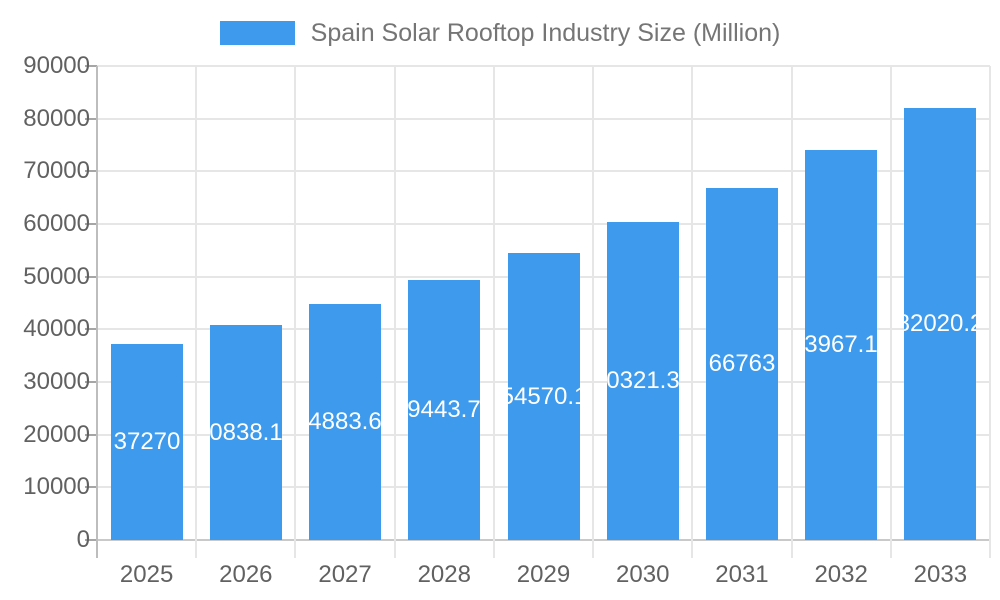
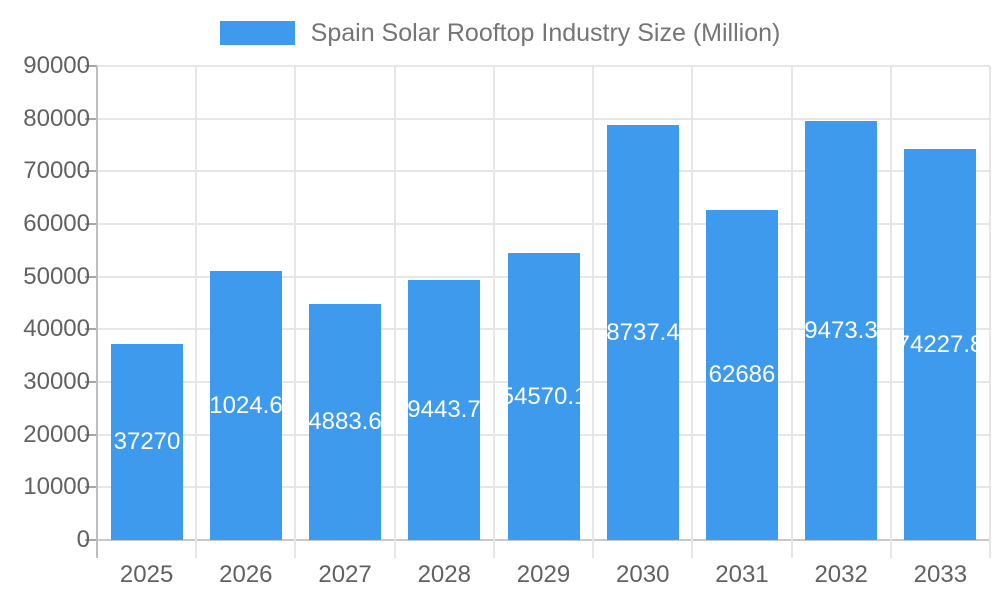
2026: 40838.13 -> 51024.67
2030: 60321.35 -> 78737.43
2031: 66763 -> 62686
2032: 73967.15 -> 79473.37
2033: 82020.2 -> 74227.8
